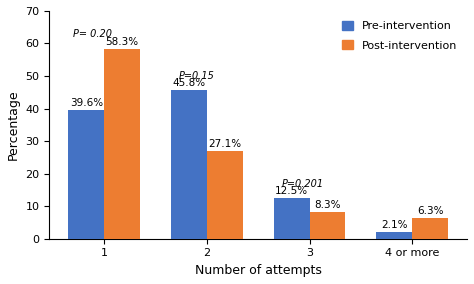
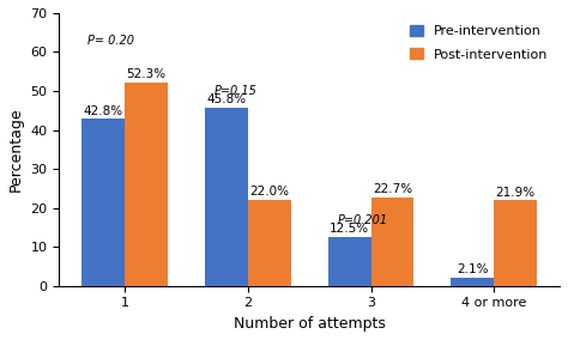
Pre-intervention/1: 39.6% -> 42.8%
Post-intervention/1: 58.3% -> 52.3%
Post-intervention/2: 27.1% -> 22.0%
Post-intervention/3: 8.3% -> 22.7%
Post-intervention/4 or more: 6.3% -> 21.9%
